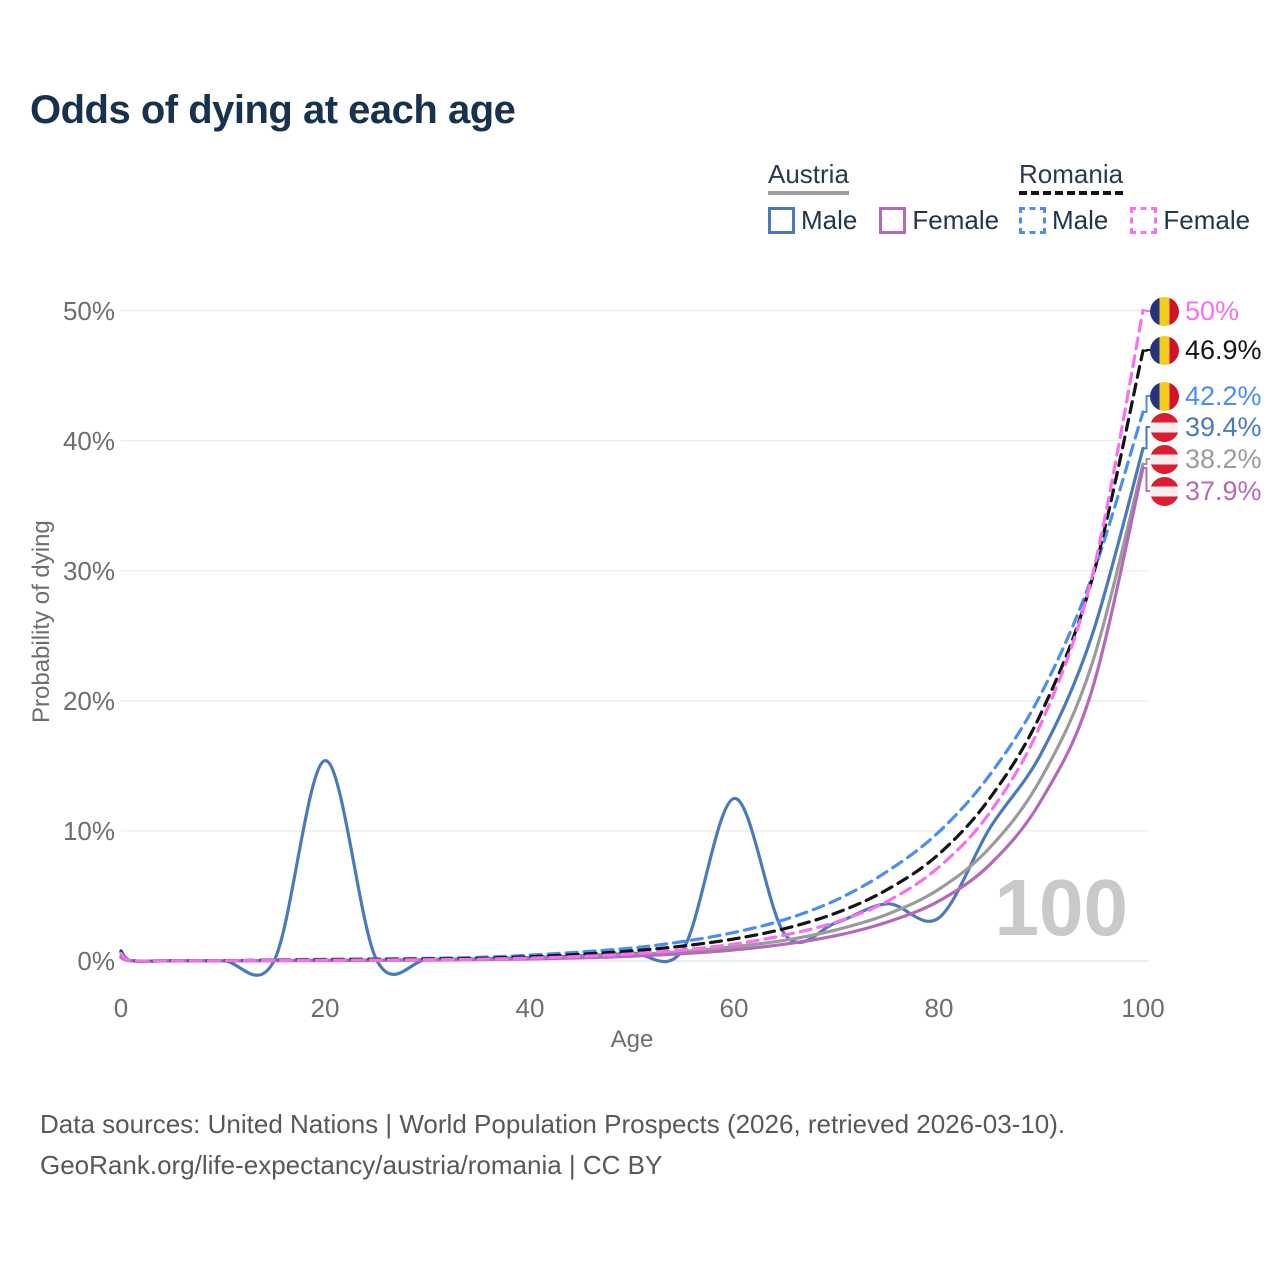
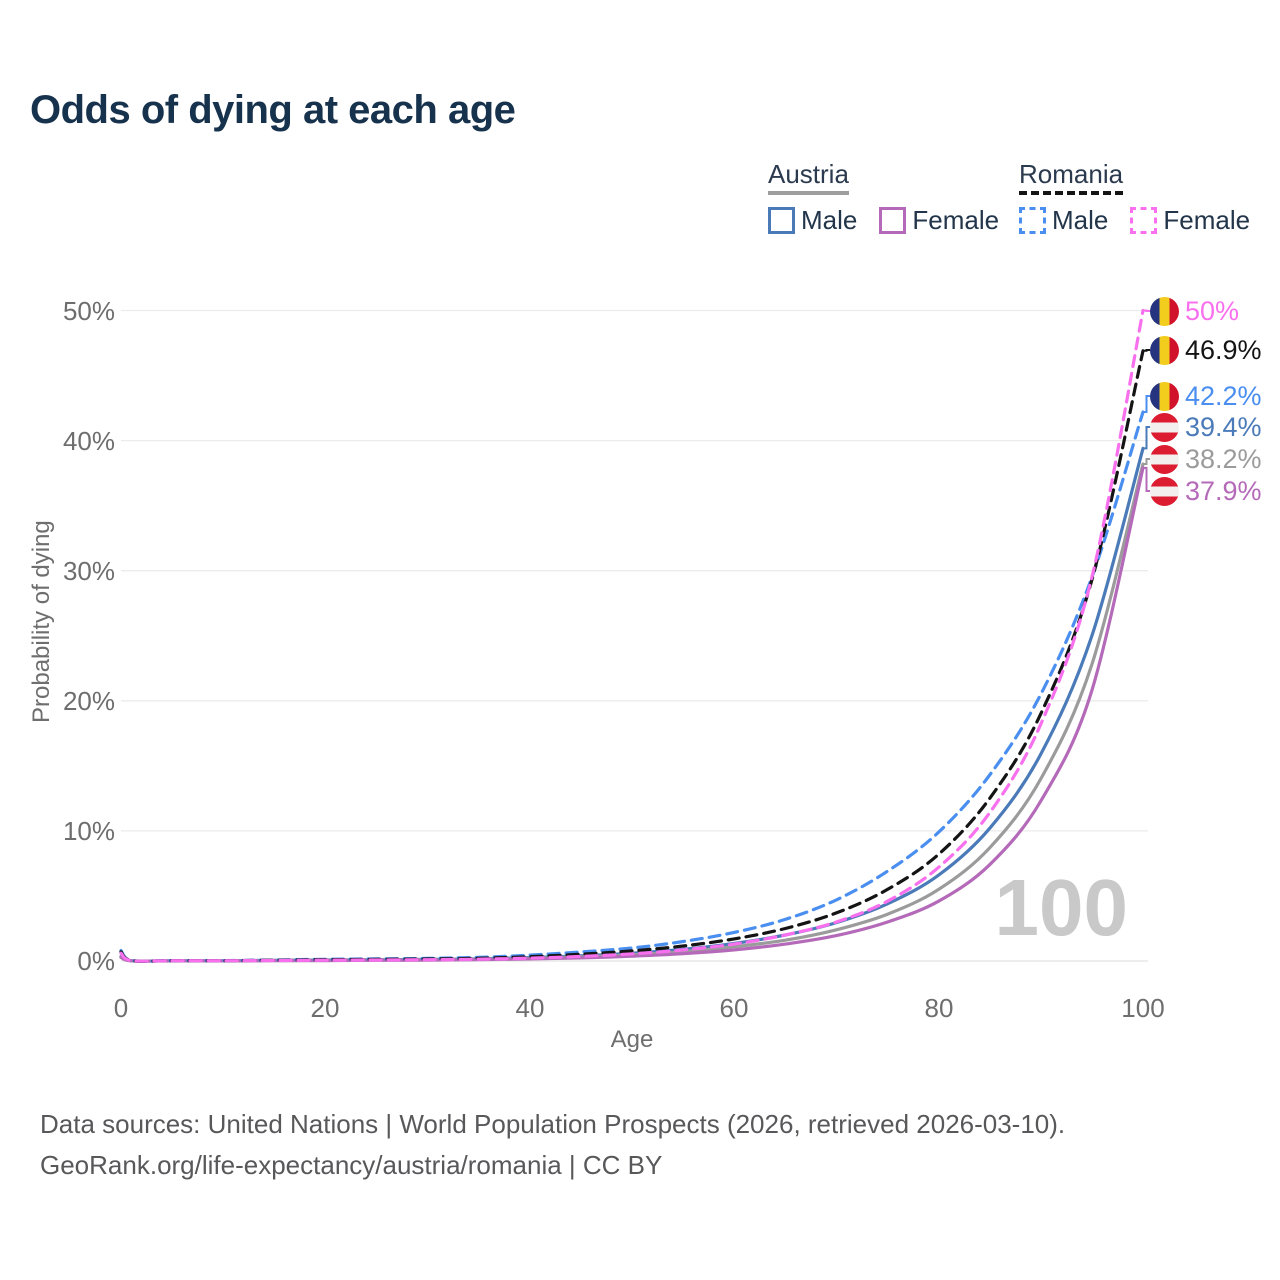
Austria Male/20: 15.4% -> 0.1%
Austria Male/60: 12.5% -> 1.4%
Austria Male/80: 3.3% -> 6.6%
